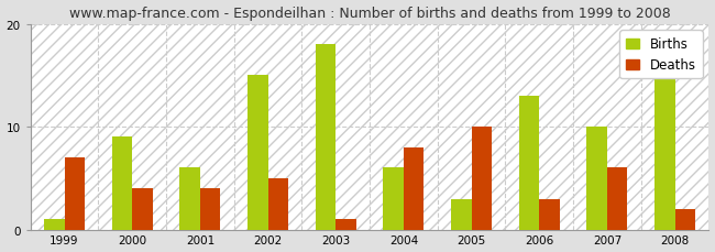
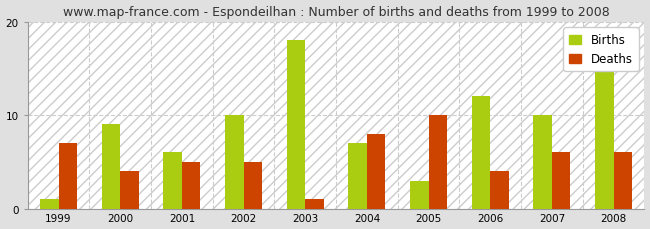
Deaths/2001: 4 -> 5
Births/2002: 15 -> 10
Births/2004: 6 -> 7
Births/2006: 13 -> 12
Deaths/2006: 3 -> 4
Deaths/2008: 2 -> 6
